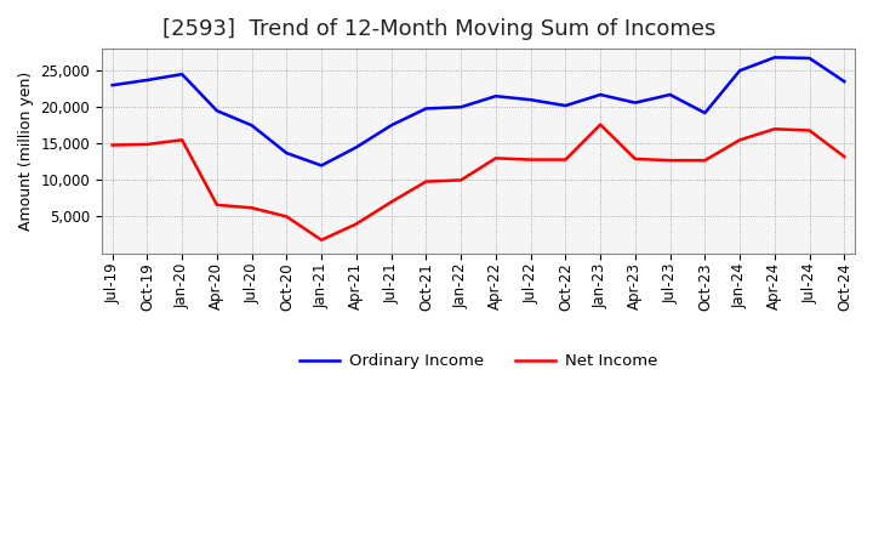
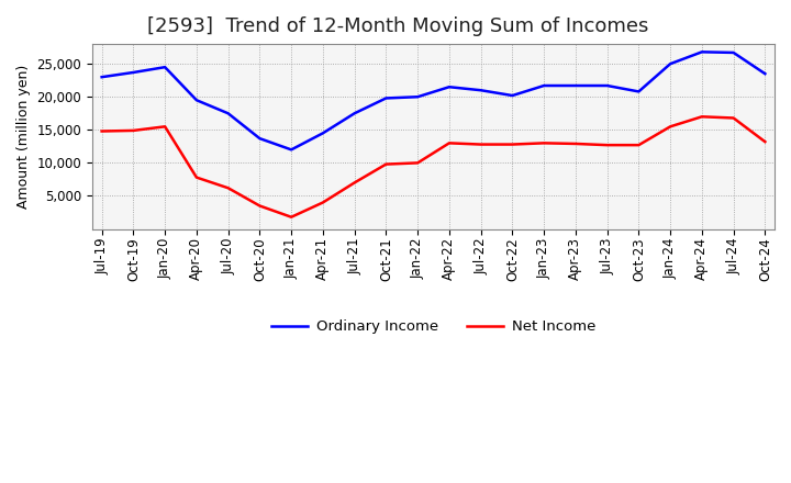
Net Income/Apr-20: 6,600 -> 7,800
Net Income/Oct-20: 5,000 -> 3,500
Net Income/Jan-23: 17,600 -> 13,000
Ordinary Income/Apr-23: 20,600 -> 21,700
Ordinary Income/Oct-23: 19,200 -> 20,800
